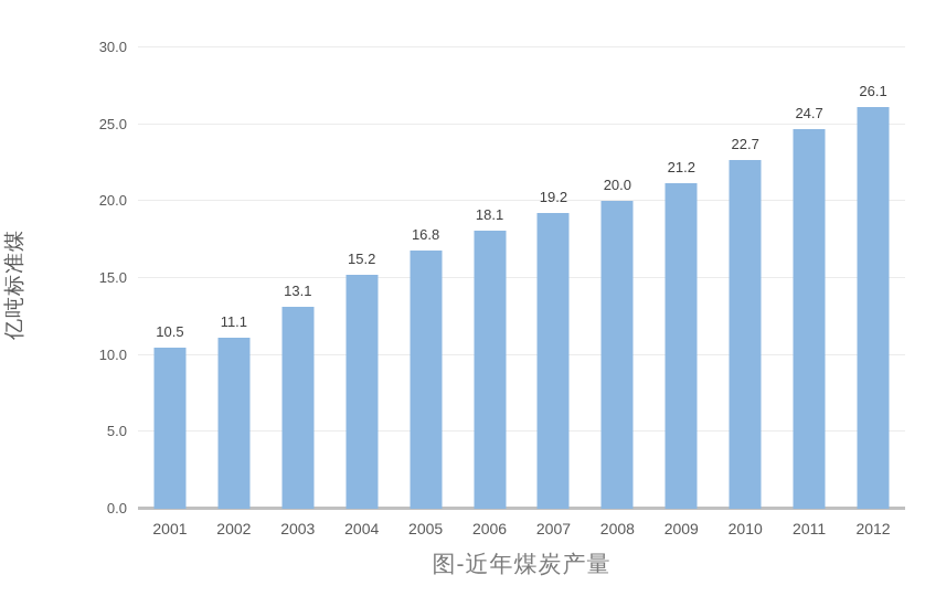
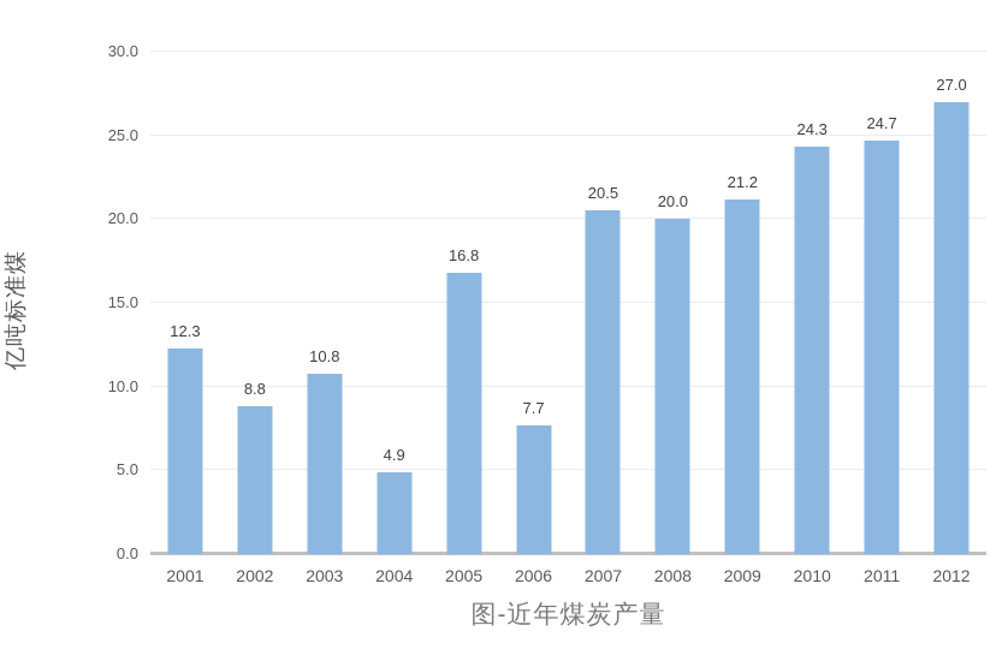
2001: 10.5 -> 12.3
2002: 11.1 -> 8.8
2003: 13.1 -> 10.8
2004: 15.2 -> 4.9
2006: 18.1 -> 7.7
2007: 19.2 -> 20.5
2010: 22.7 -> 24.3
2012: 26.1 -> 27.0
